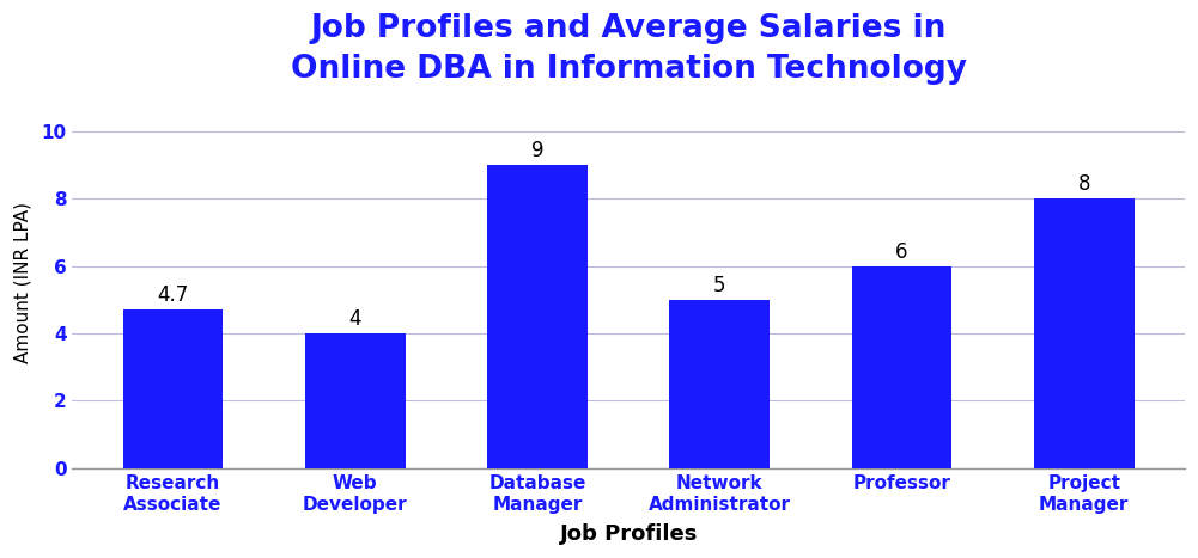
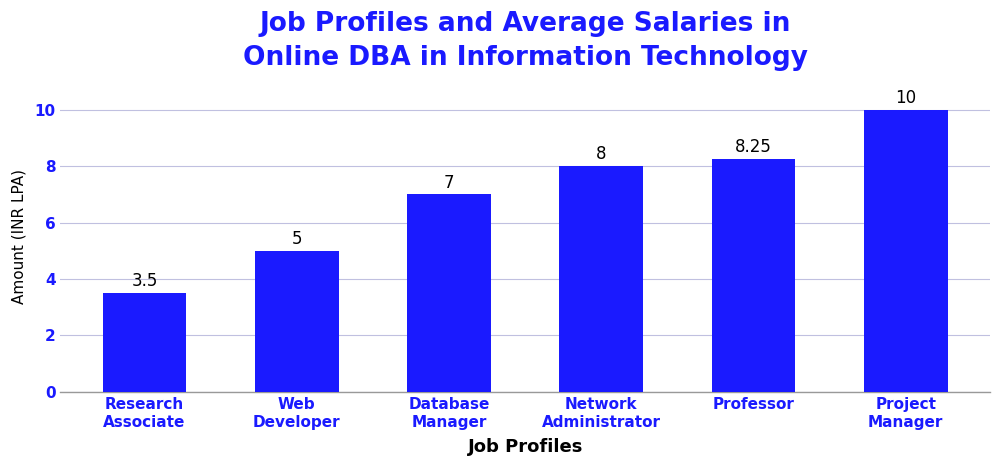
Research Associate: 4.7 -> 3.5
Web Developer: 4 -> 5
Database Manager: 9 -> 7
Network Administrator: 5 -> 8
Professor: 6 -> 8.25
Project Manager: 8 -> 10
